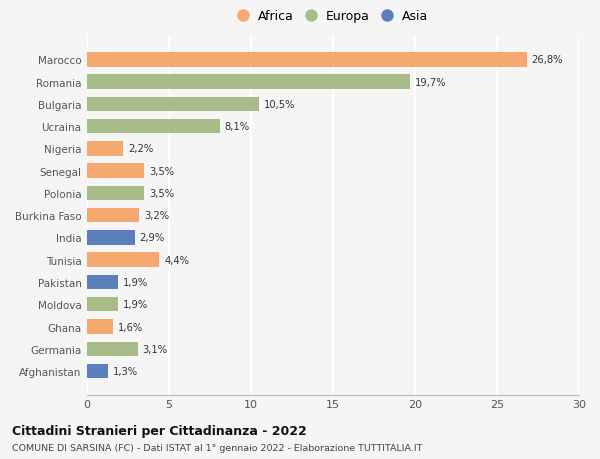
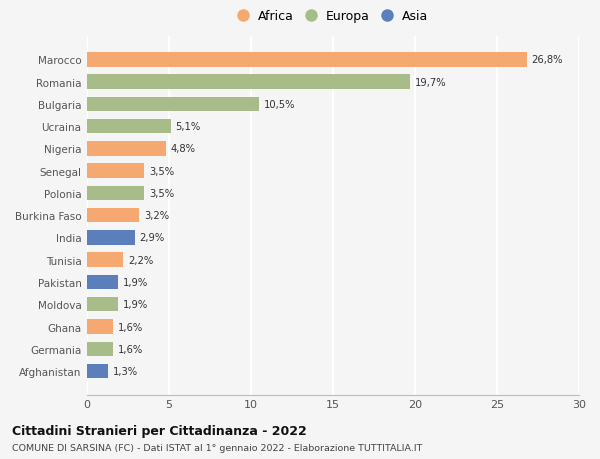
Ucraina: 8,1% -> 5,1%
Nigeria: 2,2% -> 4,8%
Tunisia: 4,4% -> 2,2%
Germania: 3,1% -> 1,6%
